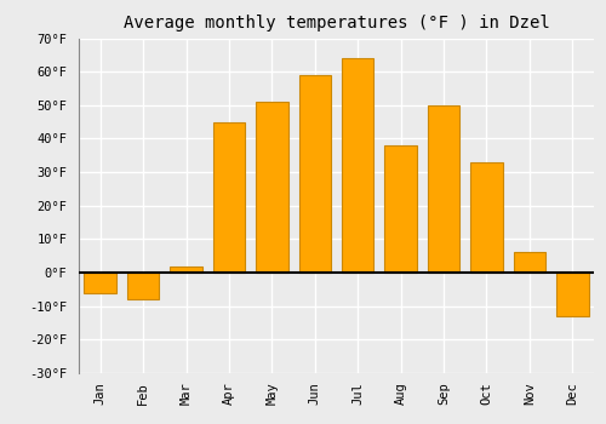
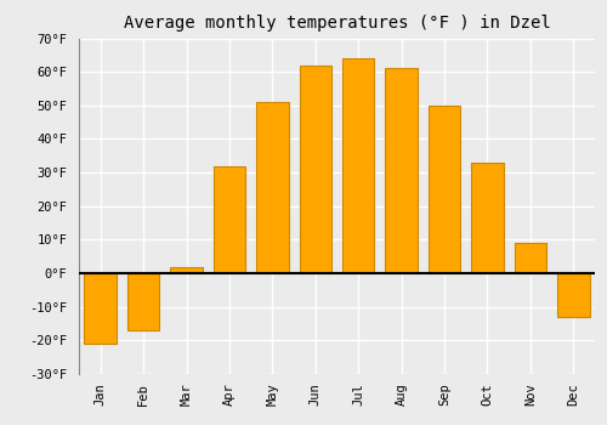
Jan: -6°F -> -21°F
Feb: -8°F -> -17°F
Apr: 45°F -> 32°F
Jun: 59°F -> 62°F
Aug: 38°F -> 61°F
Nov: 6°F -> 9°F
